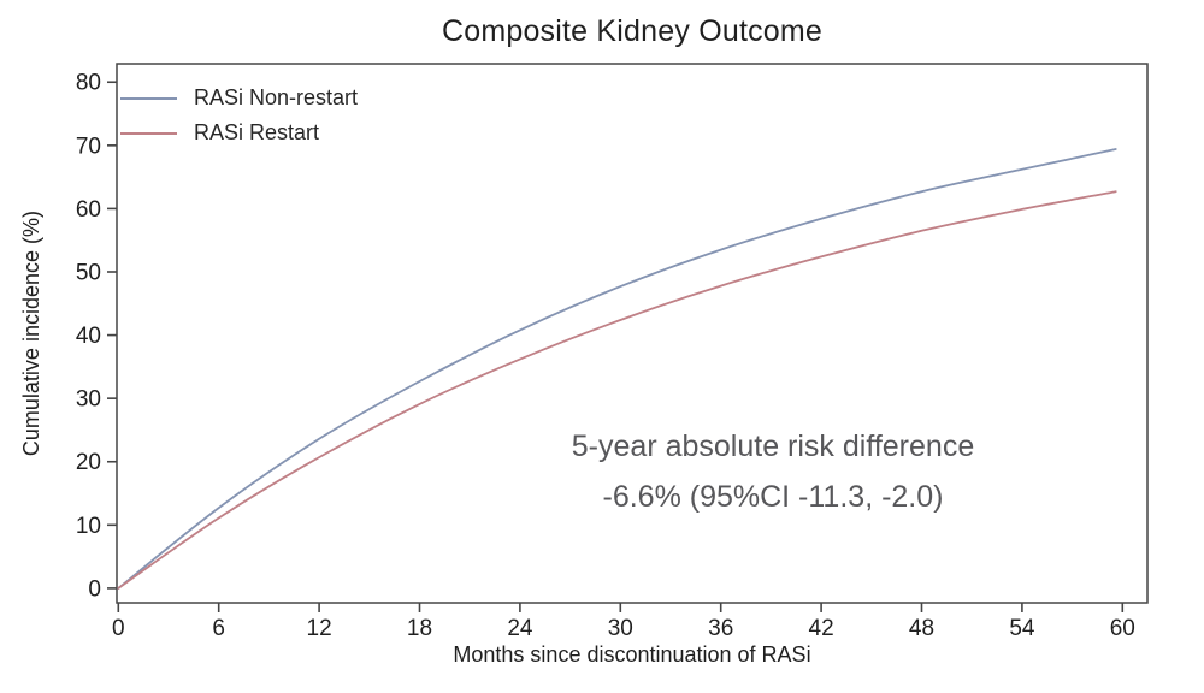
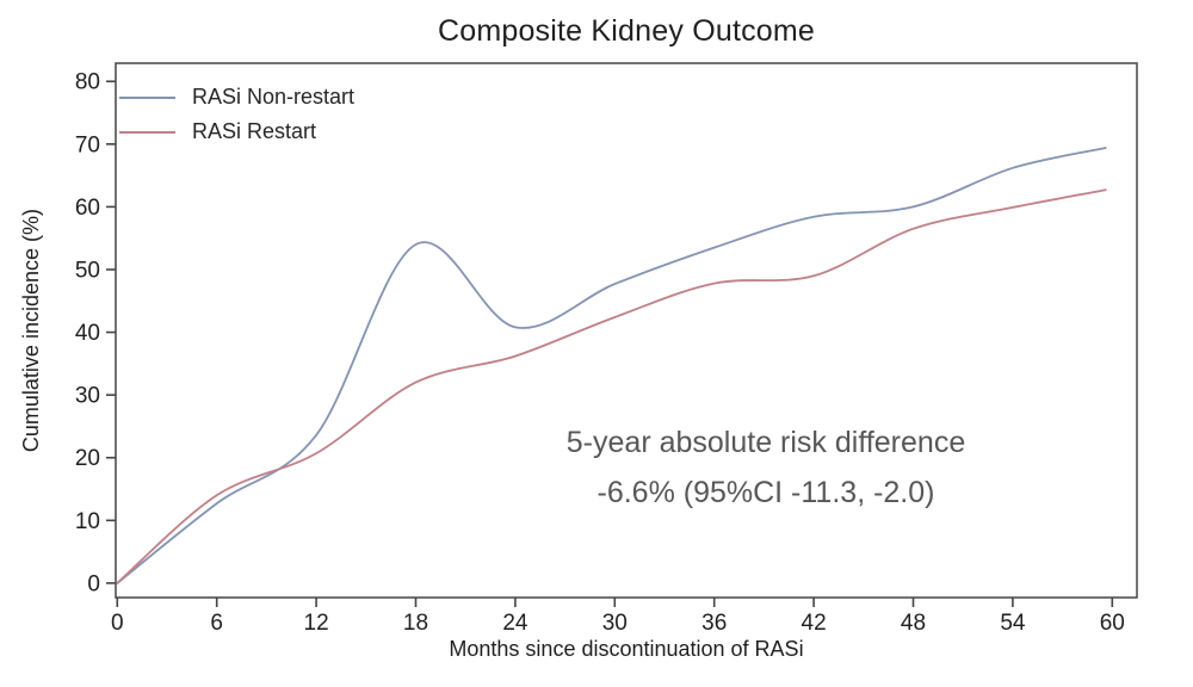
RASi Restart/6: 11 -> 14
RASi Non-restart/18: 33 -> 54
RASi Restart/18: 29 -> 32
RASi Restart/42: 52 -> 49
RASi Non-restart/48: 63 -> 60
